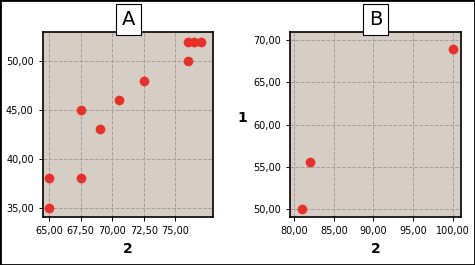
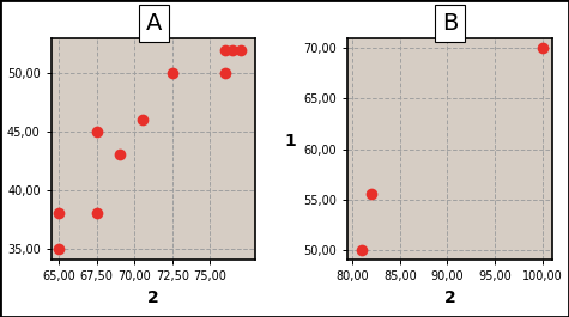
A/72,50: 48 -> 50
B/100,00: 69,0 -> 70,0
